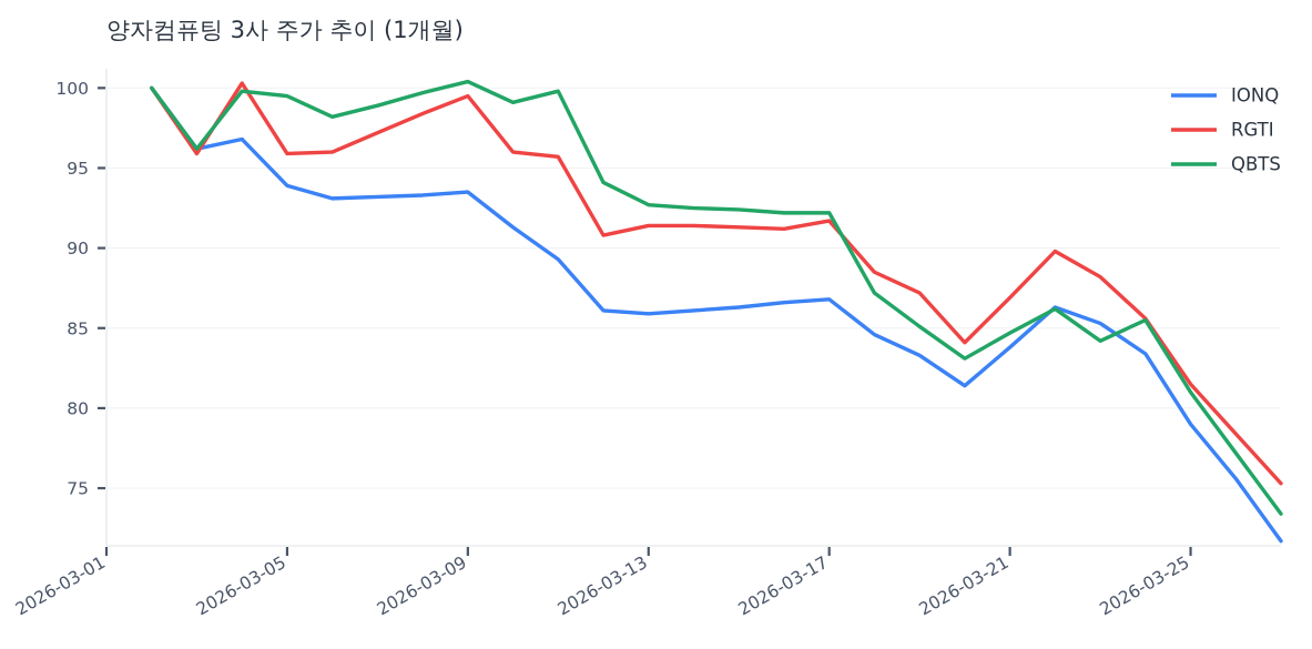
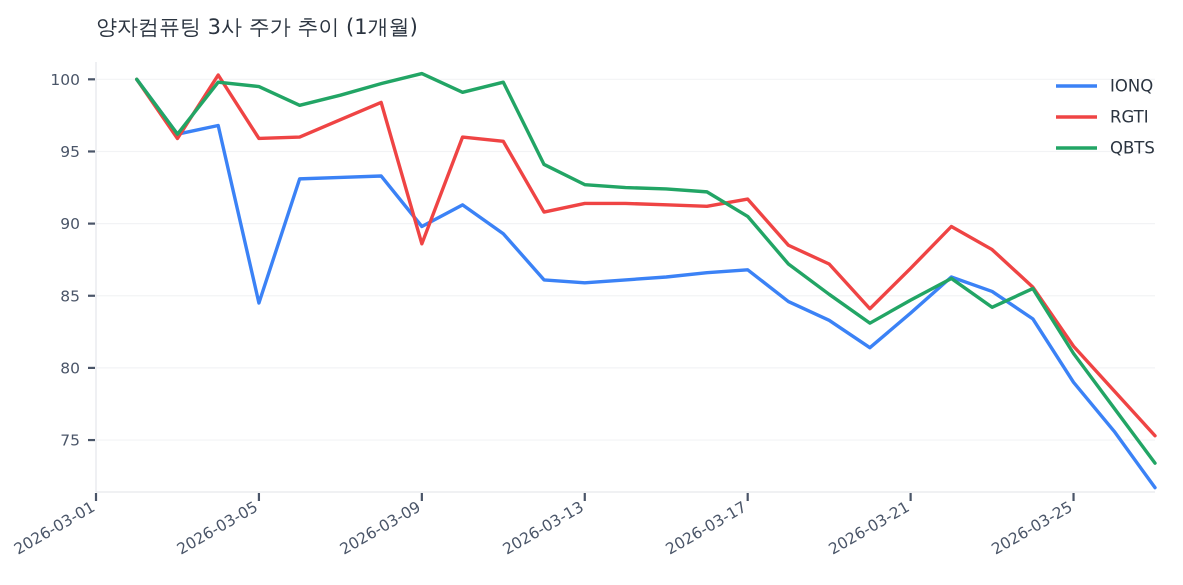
IONQ/2026-03-05: 93.9 -> 84.5
IONQ/2026-03-09: 93.5 -> 89.8
RGTI/2026-03-09: 99.5 -> 88.6
QBTS/2026-03-17: 92.2 -> 90.5
